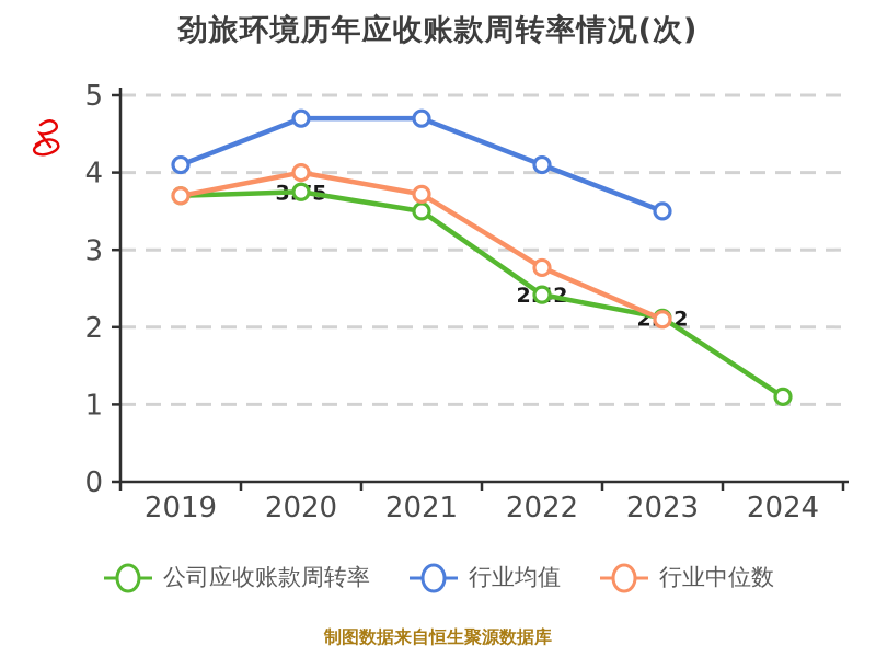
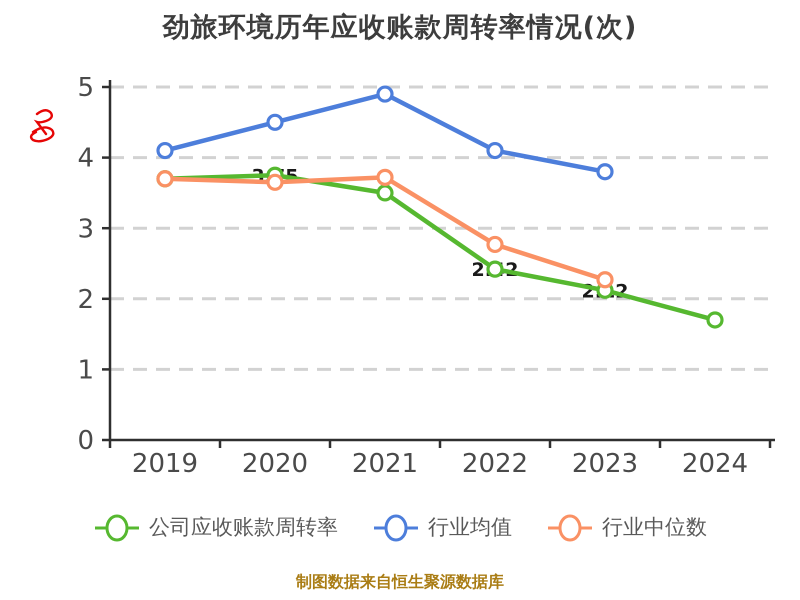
行业均值/2020: 4.7 -> 4.5
行业中位数/2020: 4.0 -> 3.6
行业均值/2021: 4.7 -> 4.9
行业均值/2023: 3.5 -> 3.8
行业中位数/2023: 2.1 -> 2.3
公司应收账款周转率/2024: 1.1 -> 1.7
